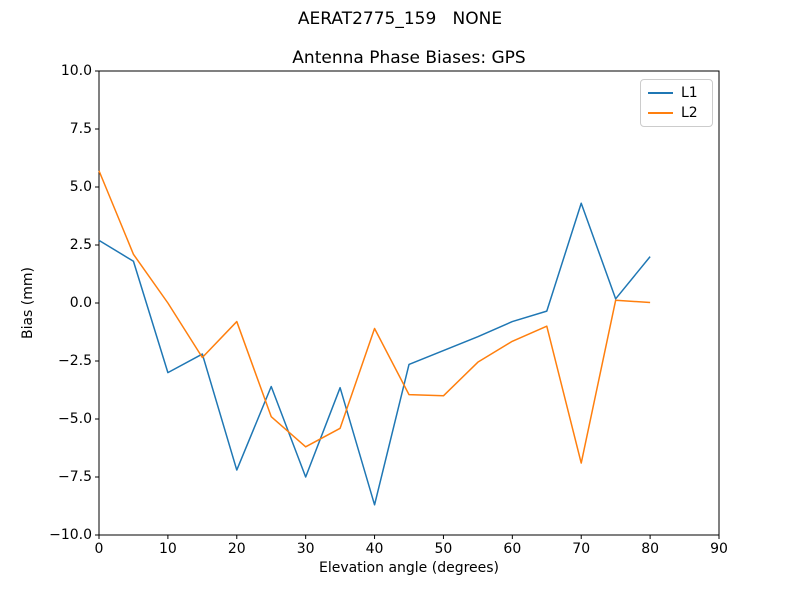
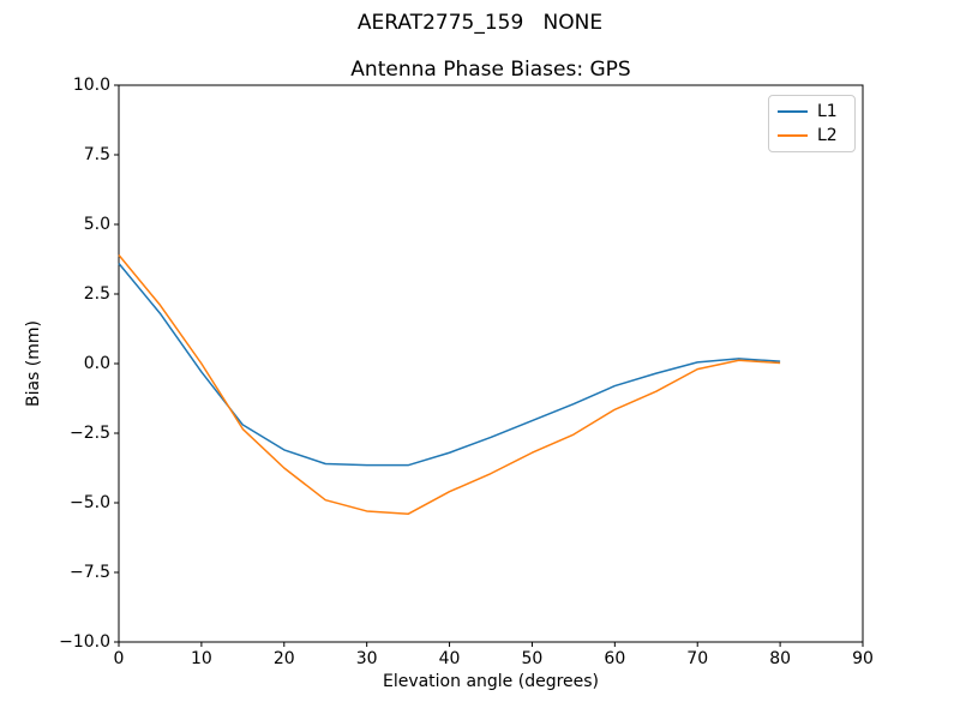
L1/0: 2.7 -> 3.6
L2/0: 5.7 -> 3.9
L1/10: -3.0 -> -0.3
L1/20: -7.2 -> -3.1
L2/20: -0.8 -> -3.8
L1/30: -7.5 -> -3.6
L2/30: -6.2 -> -5.3
L1/40: -8.7 -> -3.2
L2/40: -1.1 -> -4.6
L2/50: -4.0 -> -3.2
L1/70: 4.3 -> 0.1
L2/70: -6.9 -> -0.2
L1/80: 2.0 -> 0.1
